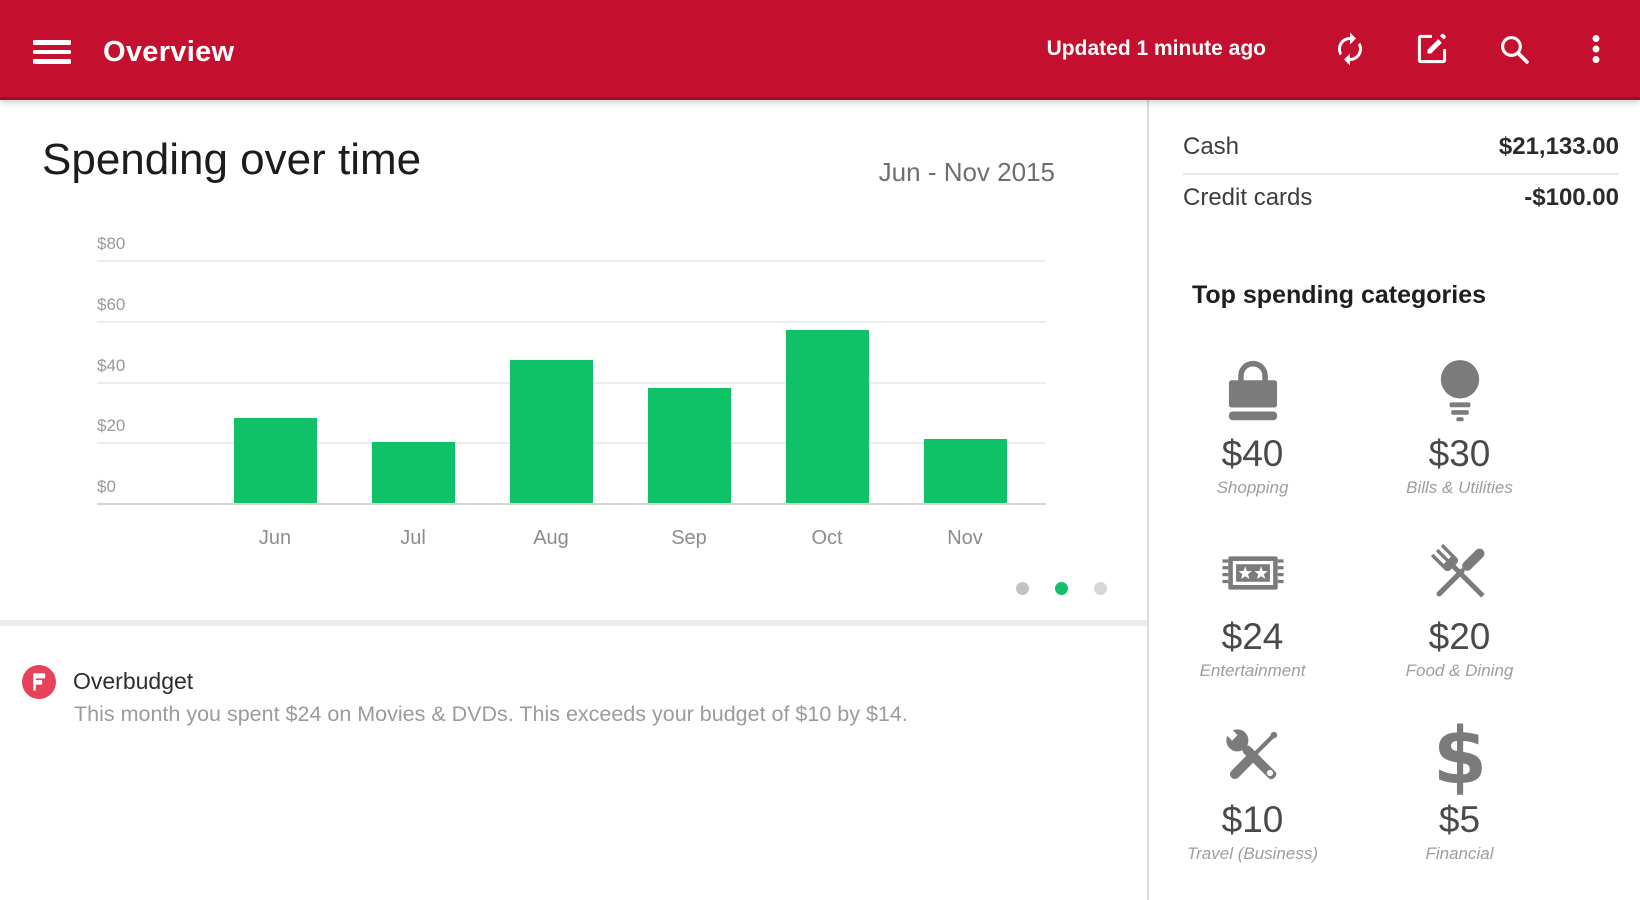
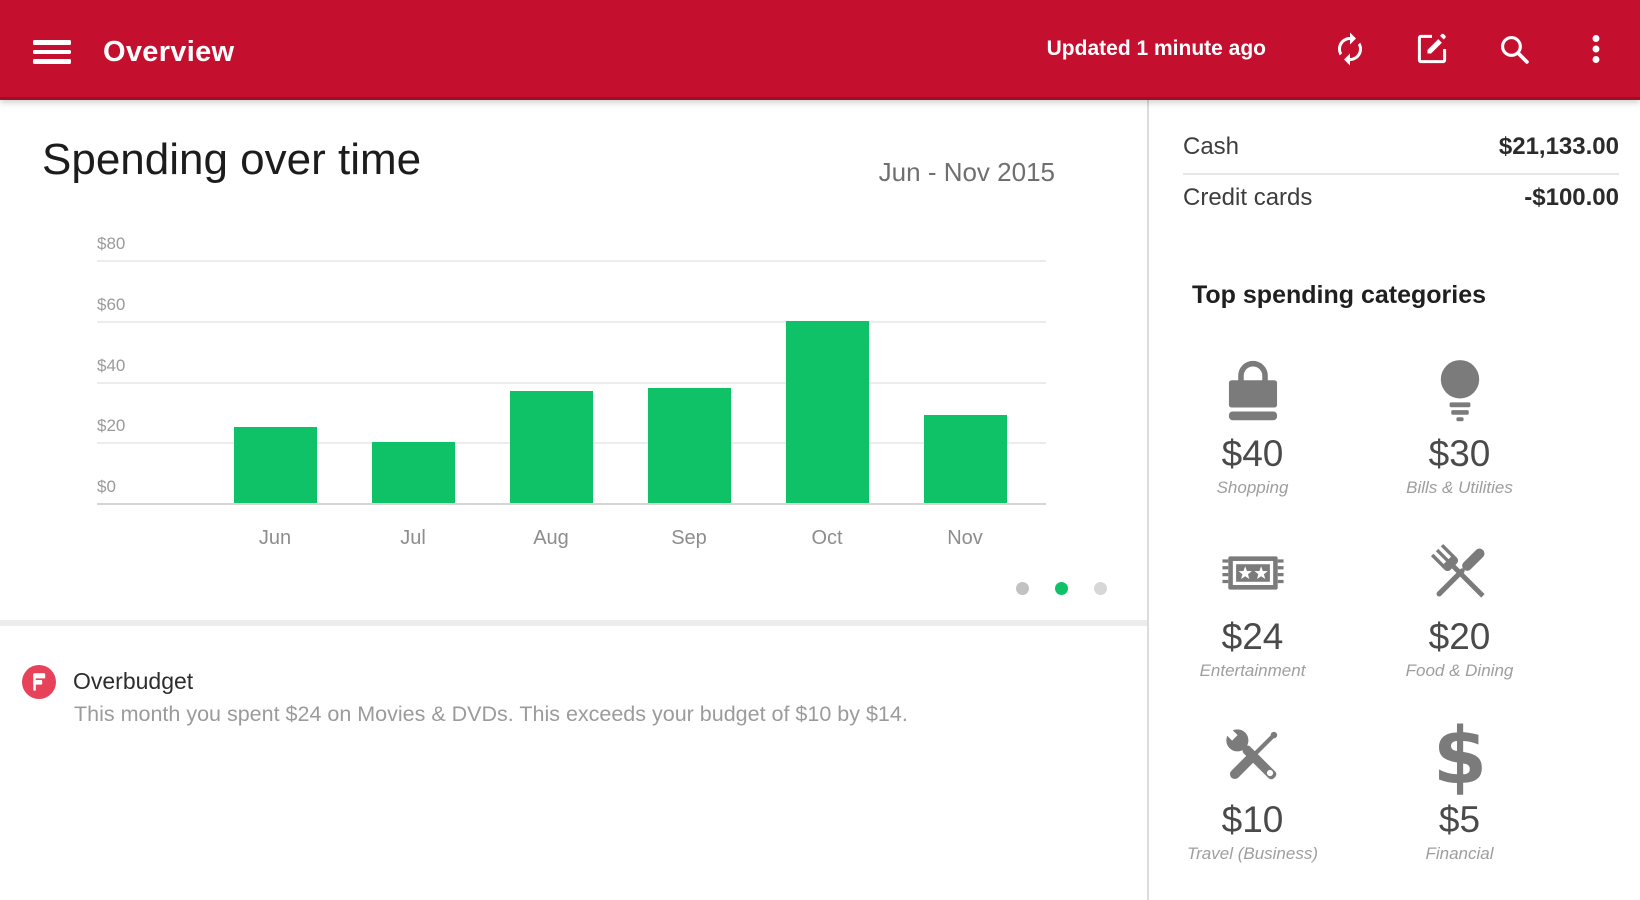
Jun: $28 -> $25
Aug: $47 -> $37
Oct: $57 -> $60
Nov: $21 -> $29
